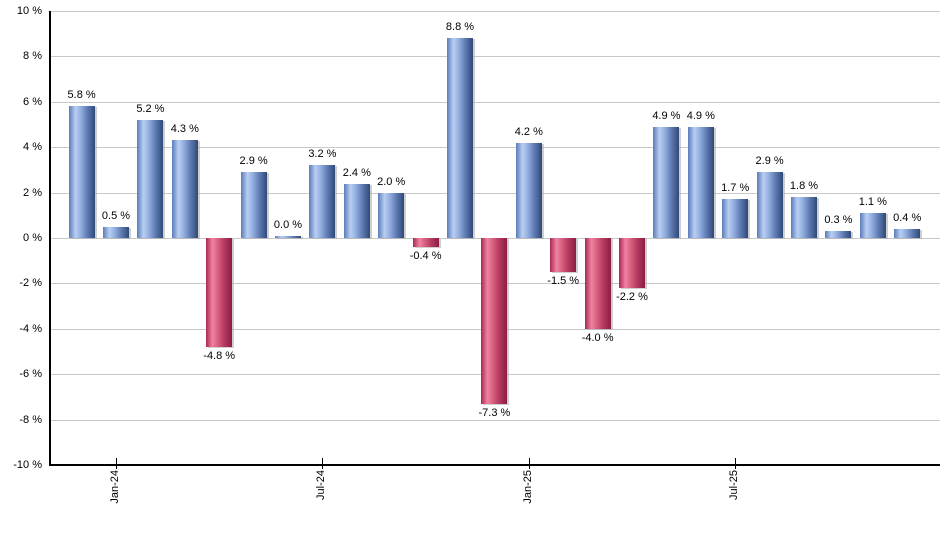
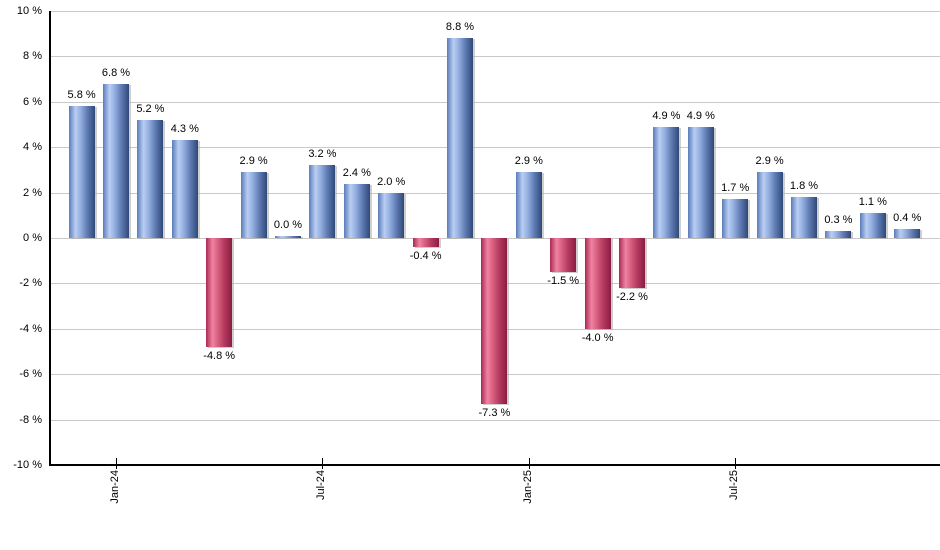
Jan-24: 0.5 -> 6.8
Jan-25: 4.2 -> 2.9
